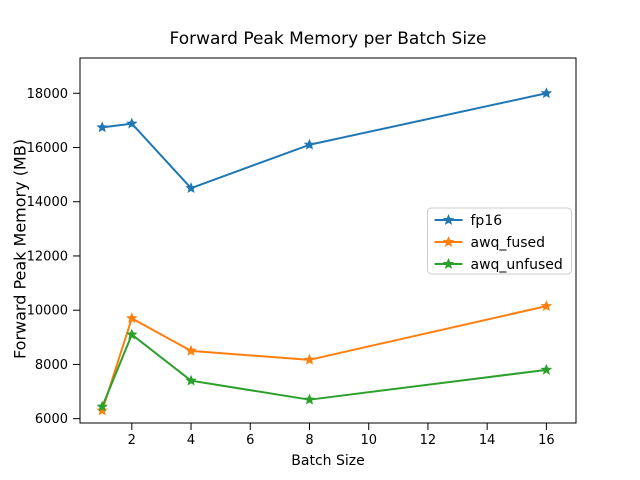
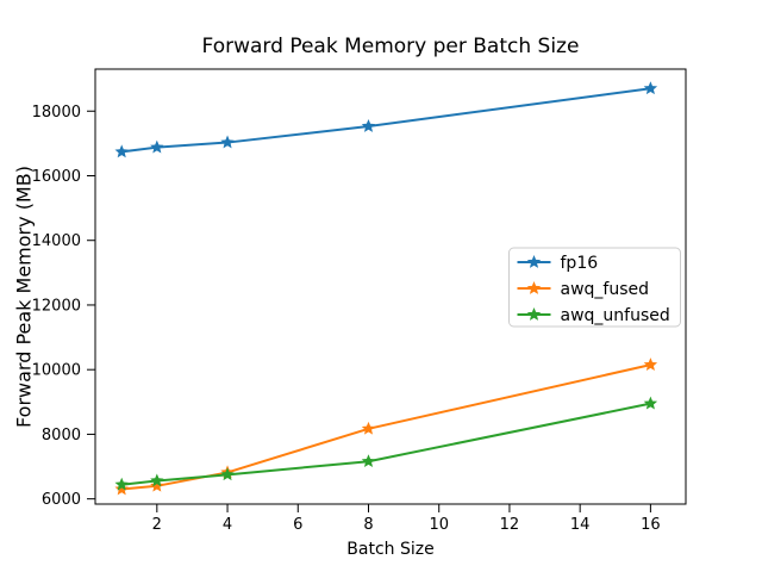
awq_fused/2: 9700 -> 6400
awq_unfused/2: 9100 -> 6600
fp16/4: 14500 -> 17000
awq_fused/4: 8500 -> 6800
awq_unfused/4: 7400 -> 6800
fp16/8: 16100 -> 17500
awq_unfused/8: 6700 -> 7200
fp16/16: 18000 -> 18700
awq_unfused/16: 7800 -> 9000
